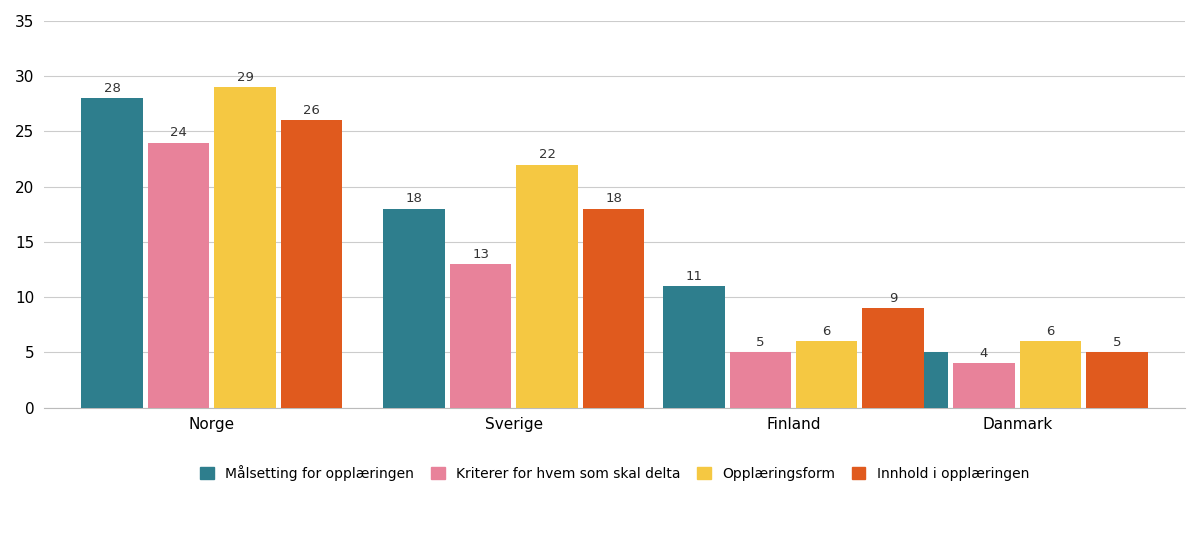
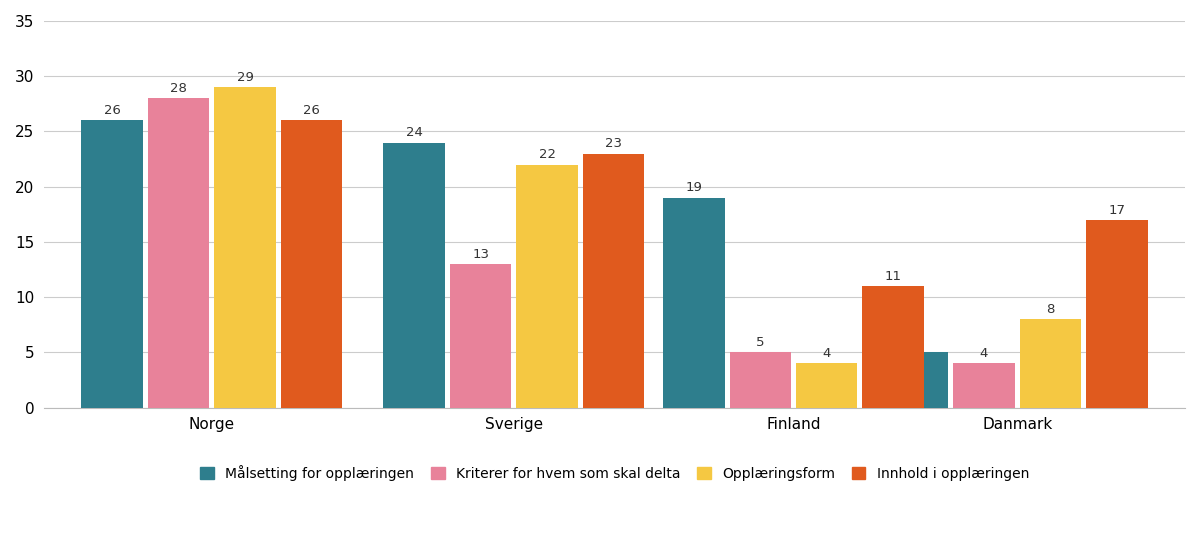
Målsetting for opplæringen/Norge: 28 -> 26
Kriterer for hvem som skal delta/Norge: 24 -> 28
Målsetting for opplæringen/Sverige: 18 -> 24
Innhold i opplæringen/Sverige: 18 -> 23
Målsetting for opplæringen/Finland: 11 -> 19
Opplæringsform/Finland: 6 -> 4
Innhold i opplæringen/Finland: 9 -> 11
Opplæringsform/Danmark: 6 -> 8
Innhold i opplæringen/Danmark: 5 -> 17
